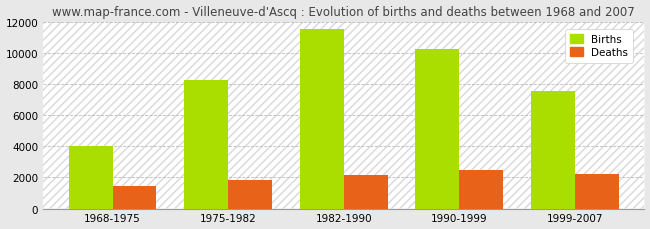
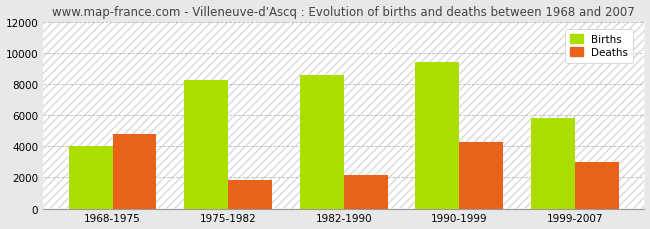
Deaths/1968-1975: 1400 -> 4800
Births/1982-1990: 11500 -> 8600
Births/1990-1999: 10200 -> 9400
Deaths/1990-1999: 2400 -> 4300
Births/1999-2007: 7600 -> 5800
Deaths/1999-2007: 2200 -> 3000
